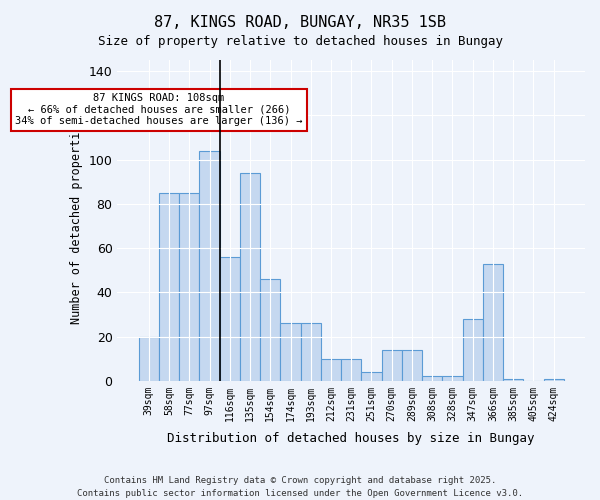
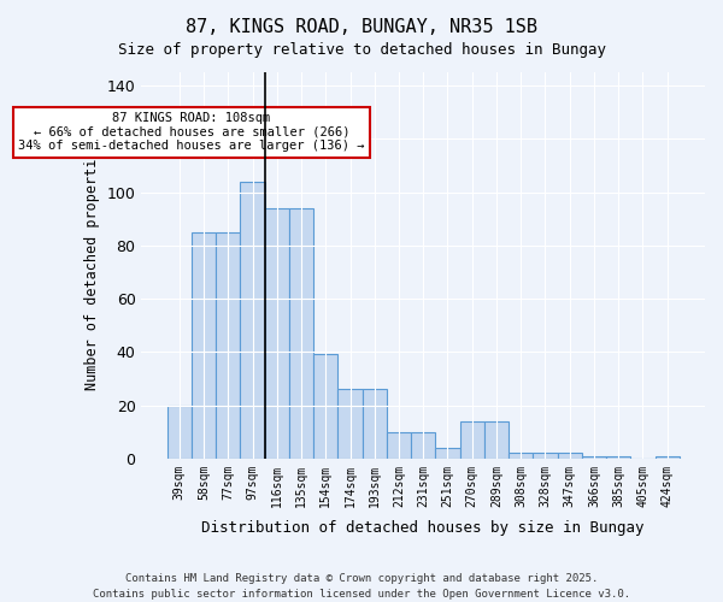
116sqm: 56 -> 94
154sqm: 46 -> 39
347sqm: 28 -> 2
366sqm: 53 -> 1
